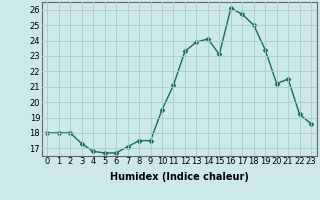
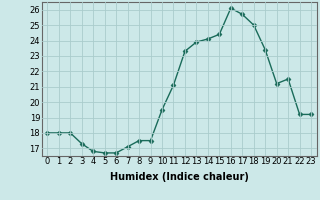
15: 23.1 -> 24.4
23: 18.6 -> 19.2
